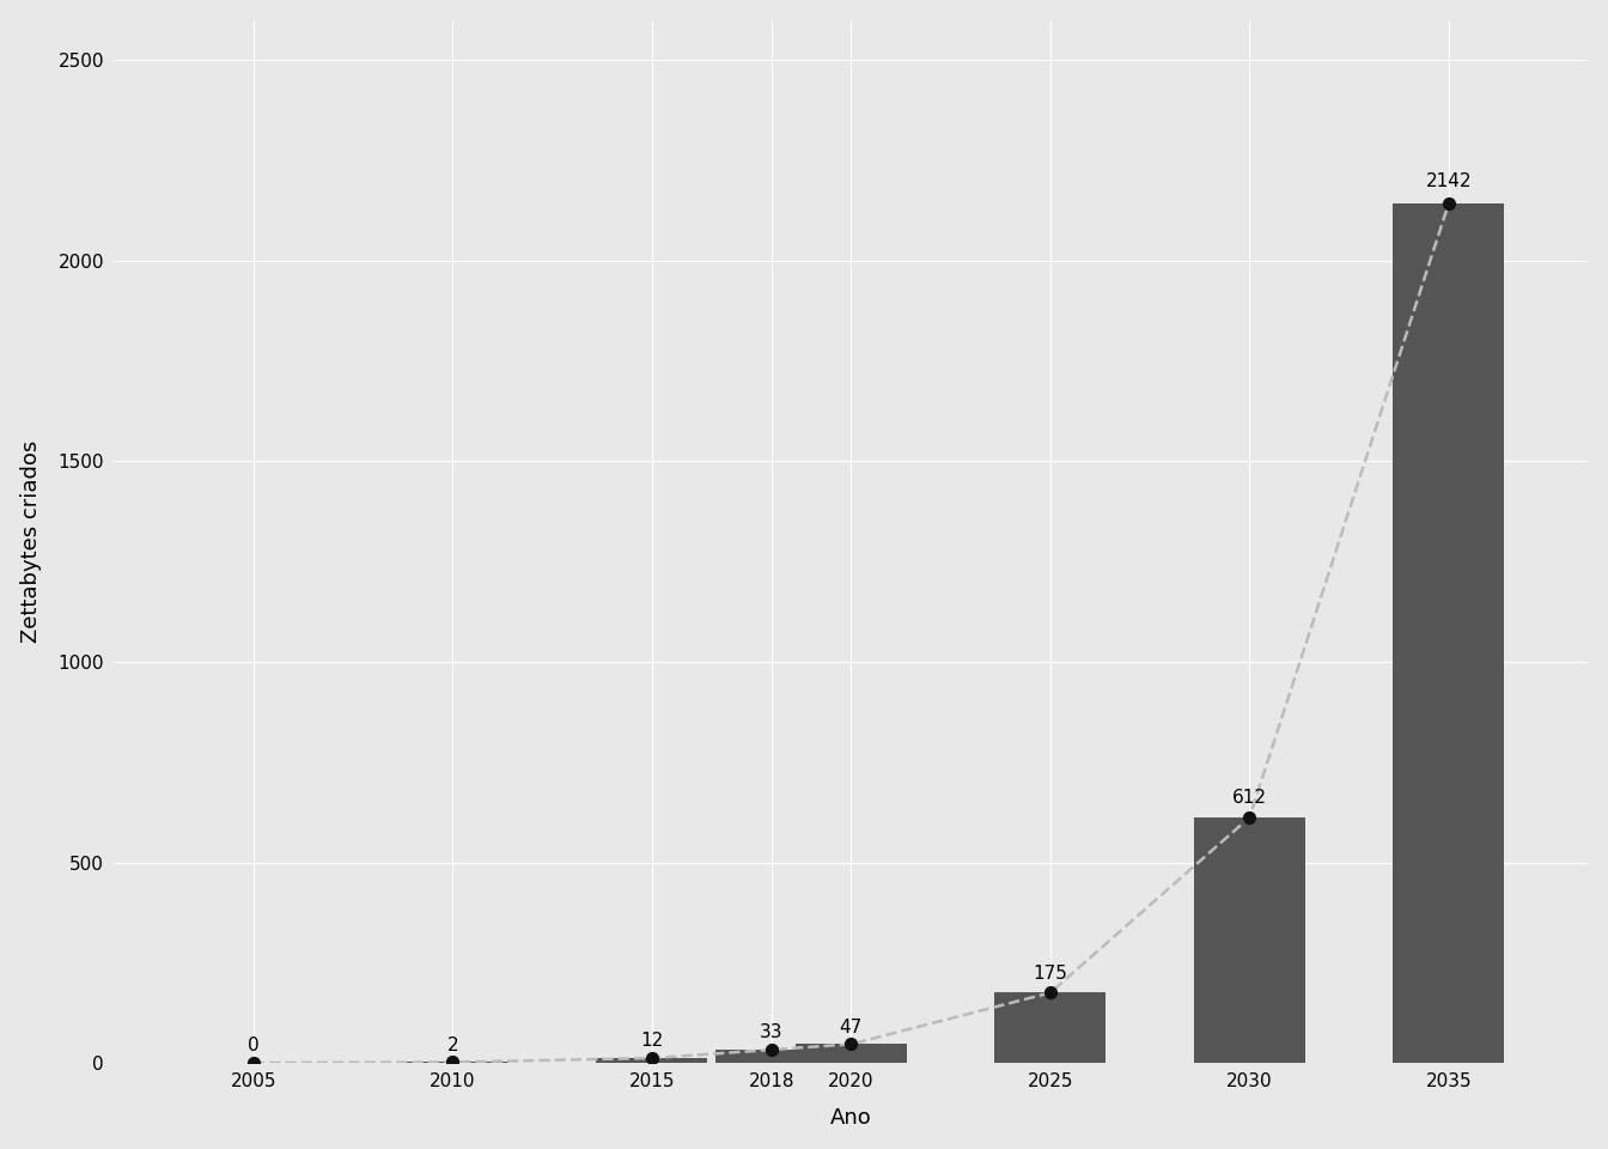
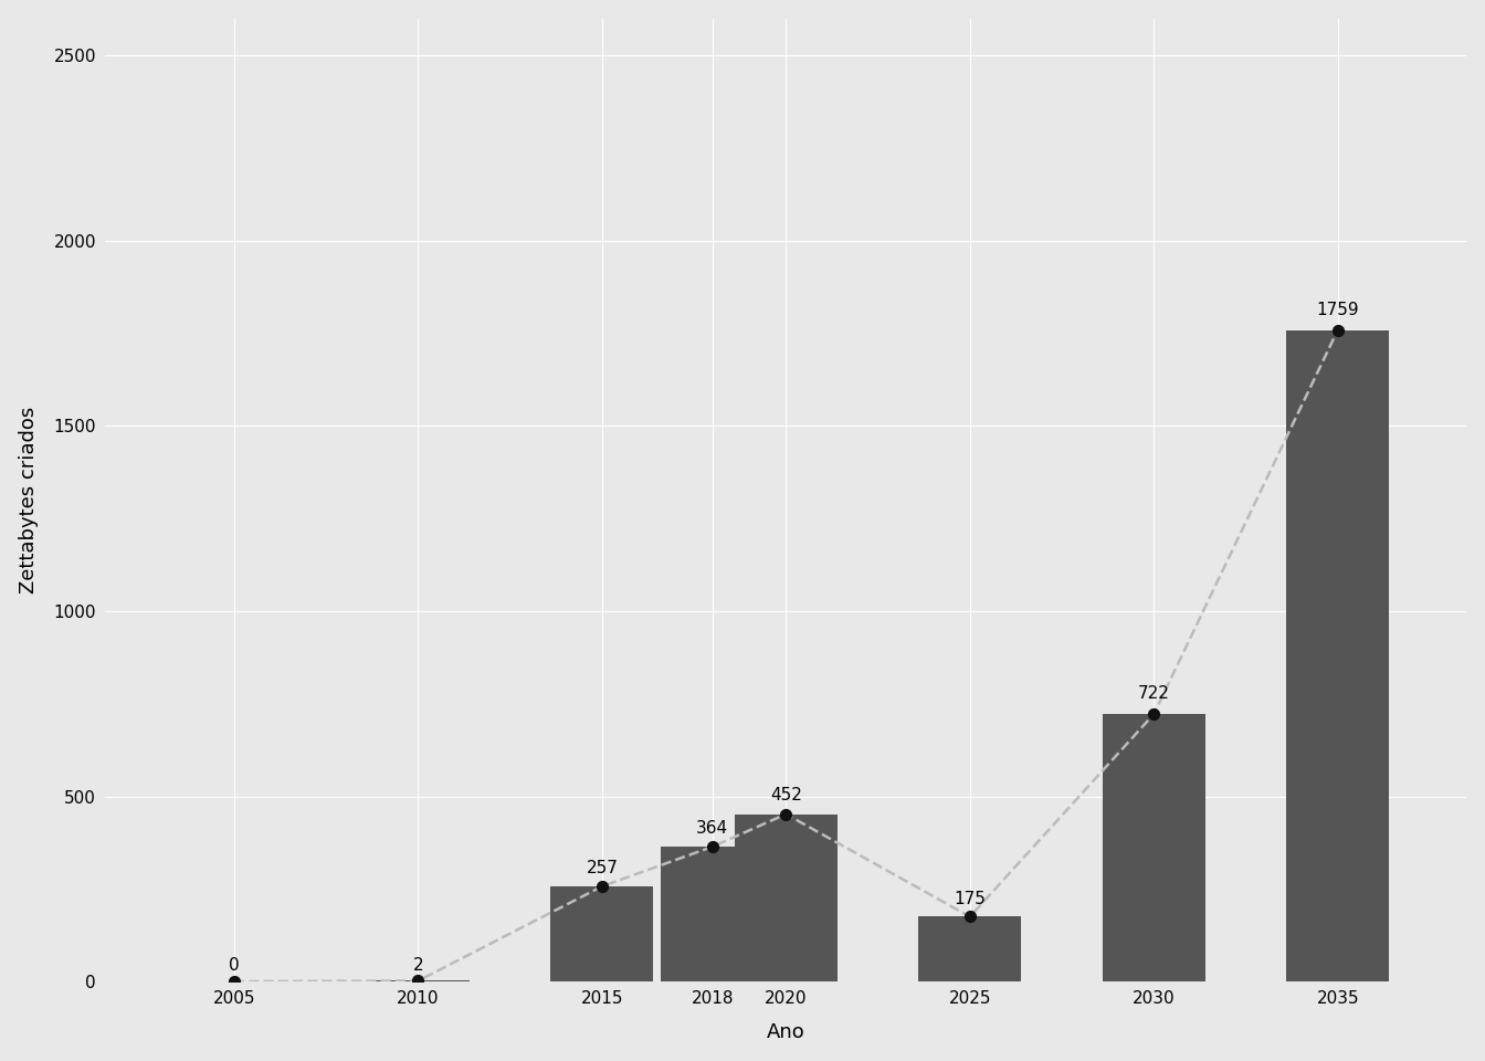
2015: 12 -> 257
2018: 33 -> 364
2020: 47 -> 452
2030: 612 -> 722
2035: 2142 -> 1759
